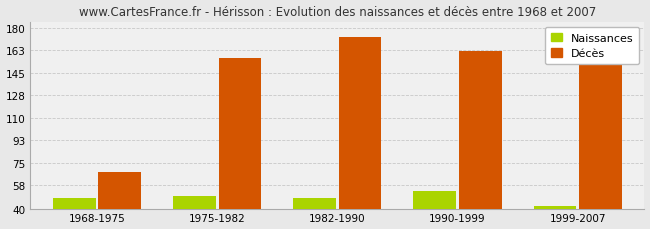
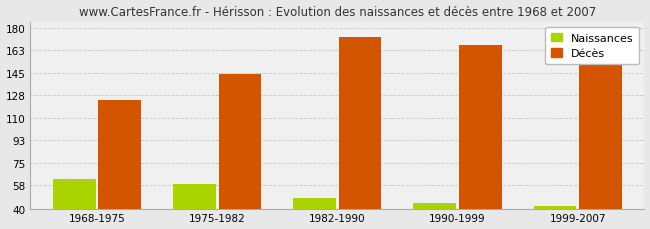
Naissances/1968-1975: 48 -> 63
Décès/1968-1975: 68 -> 124
Naissances/1975-1982: 50 -> 59
Décès/1975-1982: 157 -> 144
Naissances/1990-1999: 54 -> 44
Décès/1990-1999: 162 -> 167
